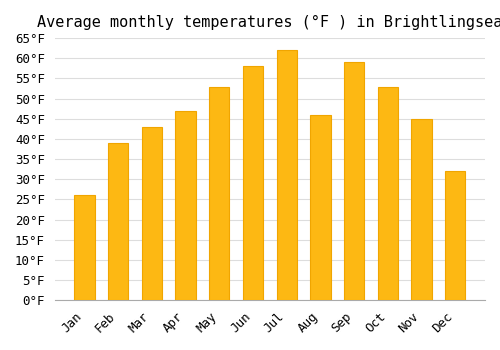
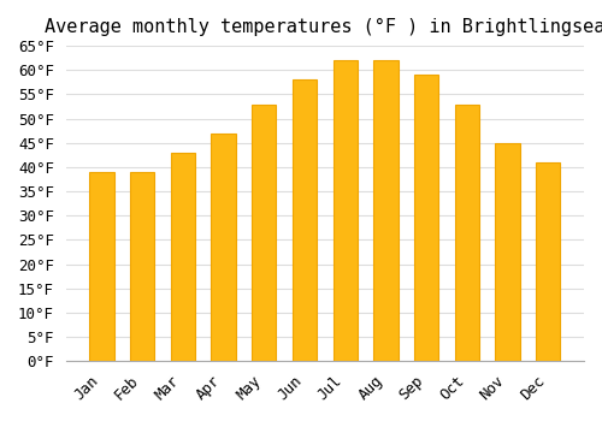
Jan: 26°F -> 39°F
Aug: 46°F -> 62°F
Dec: 32°F -> 41°F
